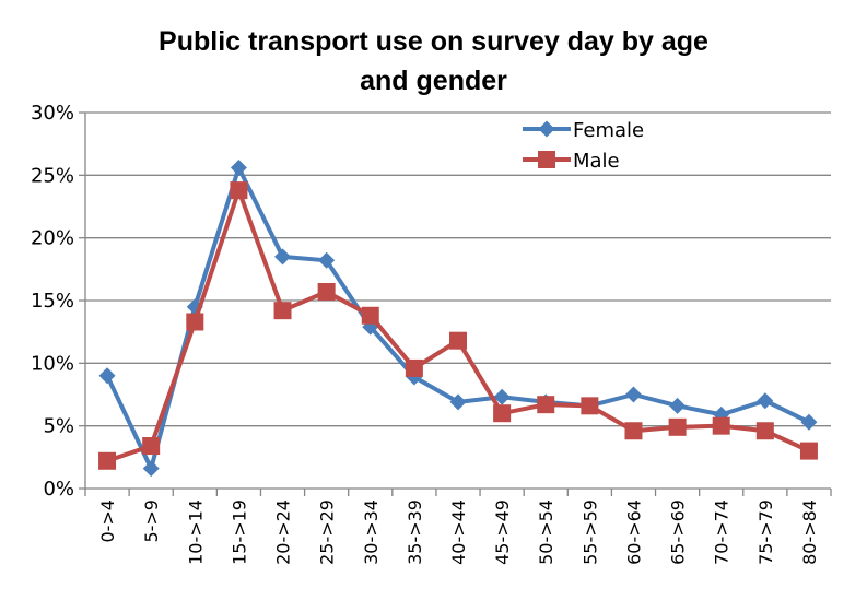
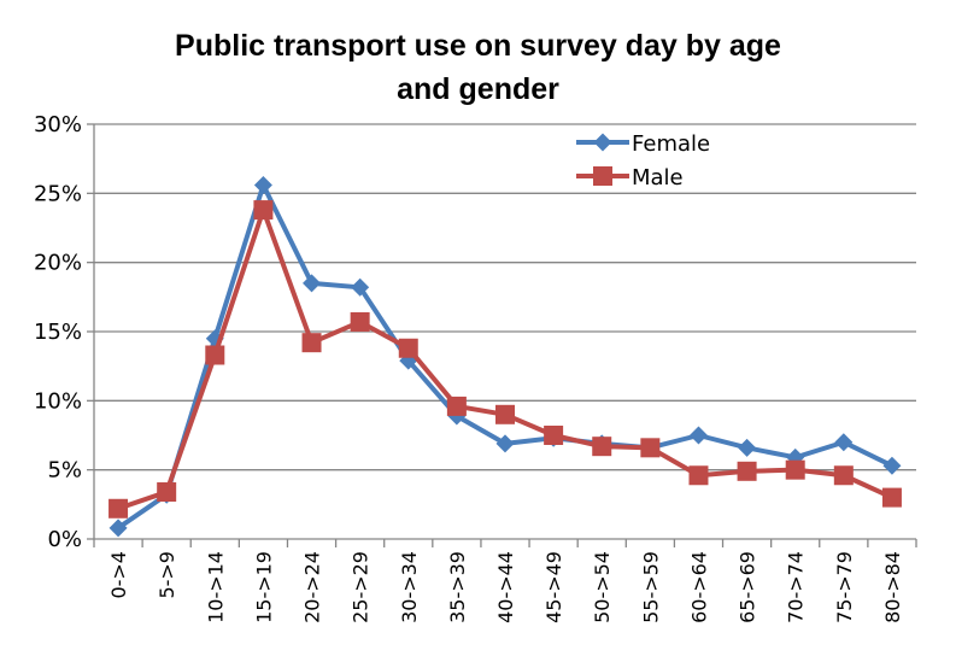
Female/0->4: 9.0% -> 0.8%
Female/5->9: 1.6% -> 3.2%
Male/40->44: 11.8% -> 9.0%
Male/45->49: 6.0% -> 7.5%
